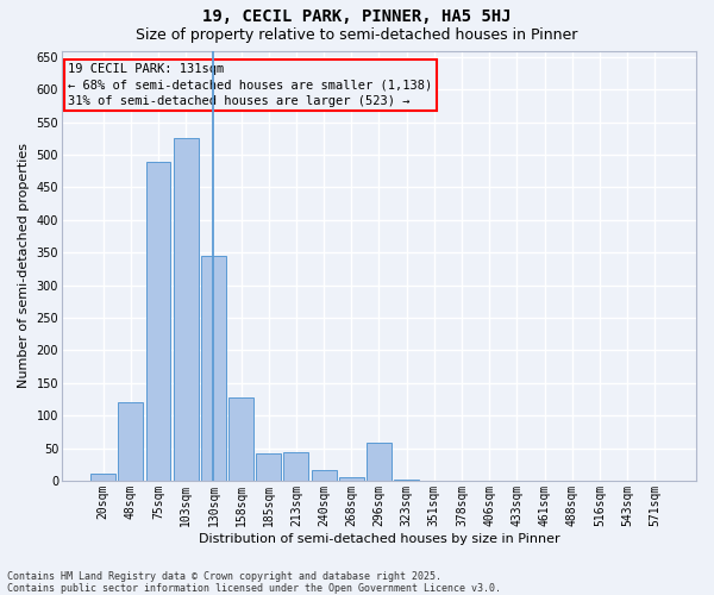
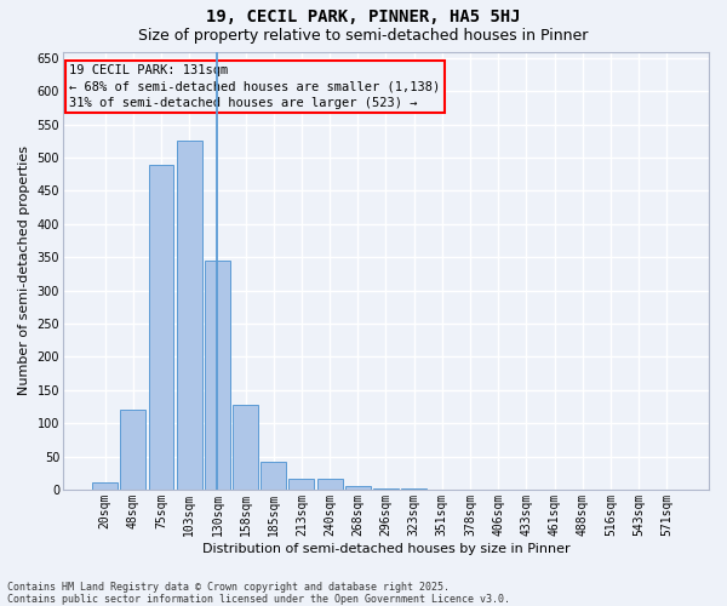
213sqm: 44 -> 17
296sqm: 58 -> 2
